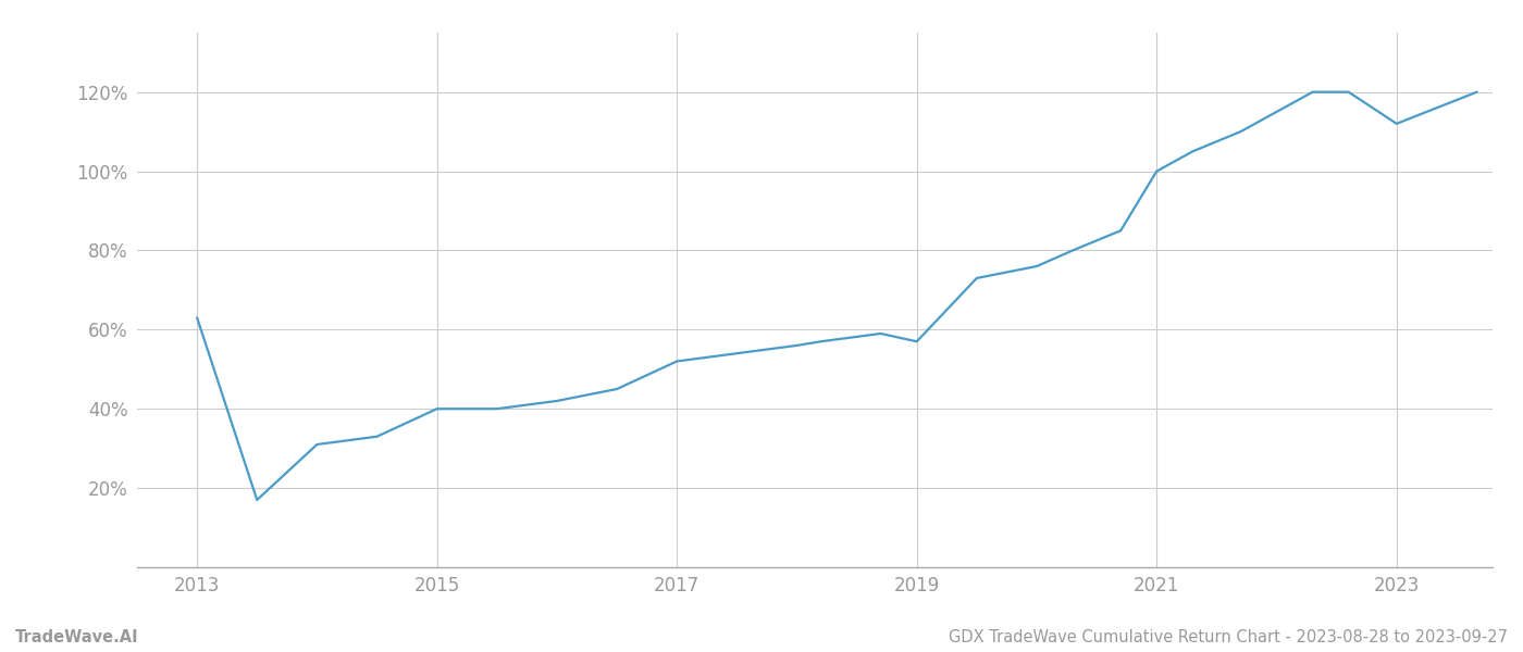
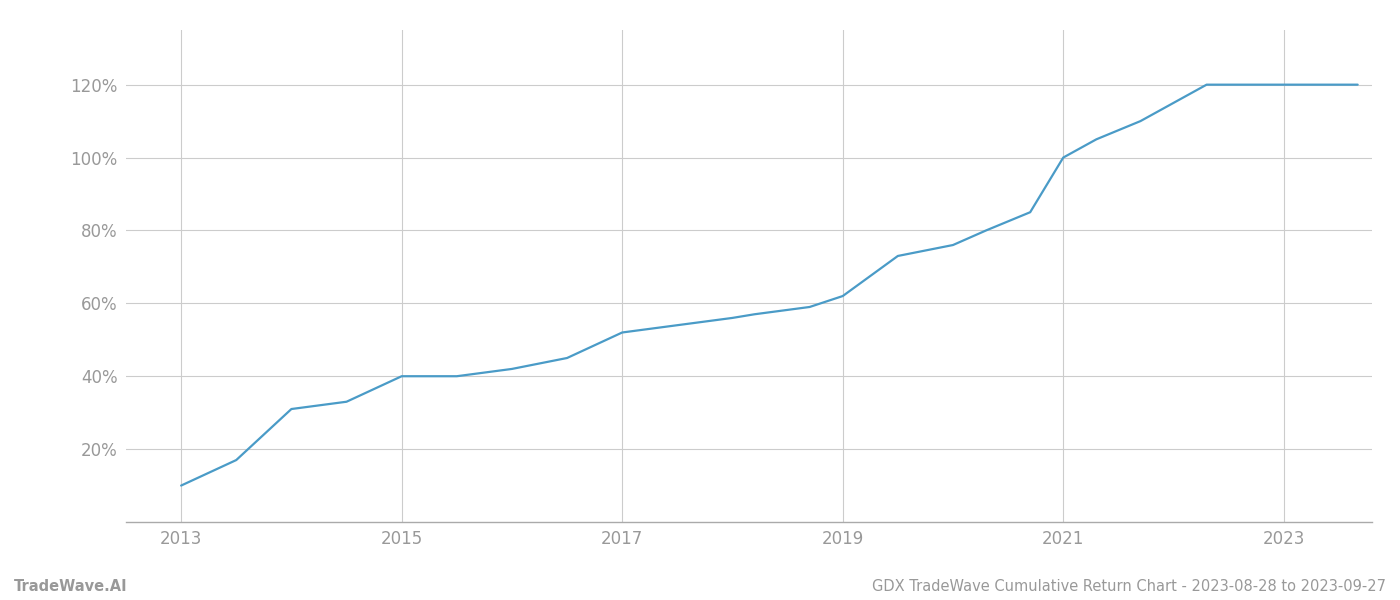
2013: 63% -> 10%
2019: 57% -> 62%
2023: 112% -> 120%
